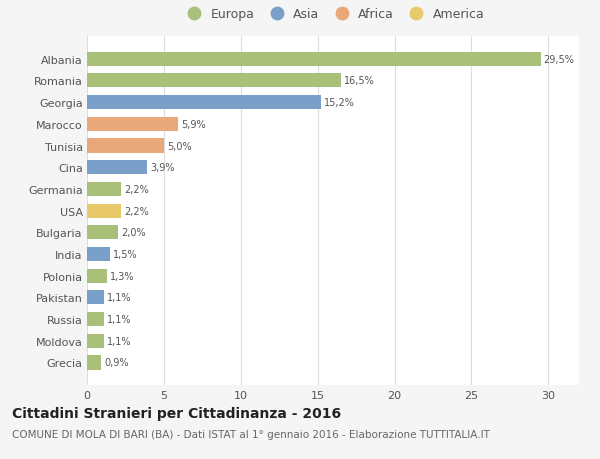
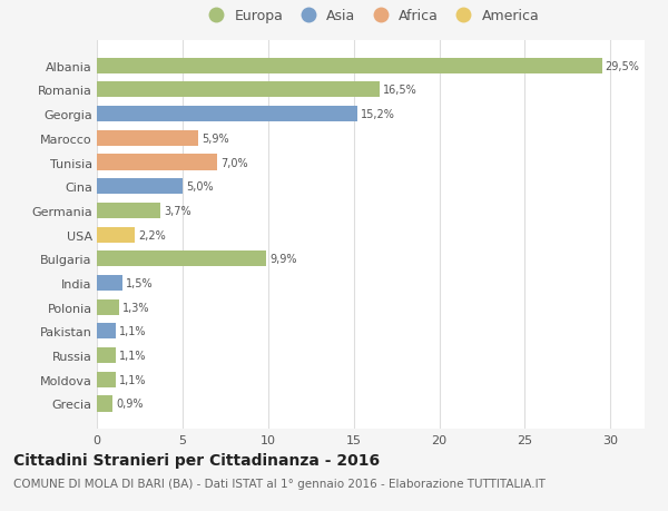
Tunisia: 5,0% -> 7,0%
Cina: 3,9% -> 5,0%
Germania: 2,2% -> 3,7%
Bulgaria: 2,0% -> 9,9%
